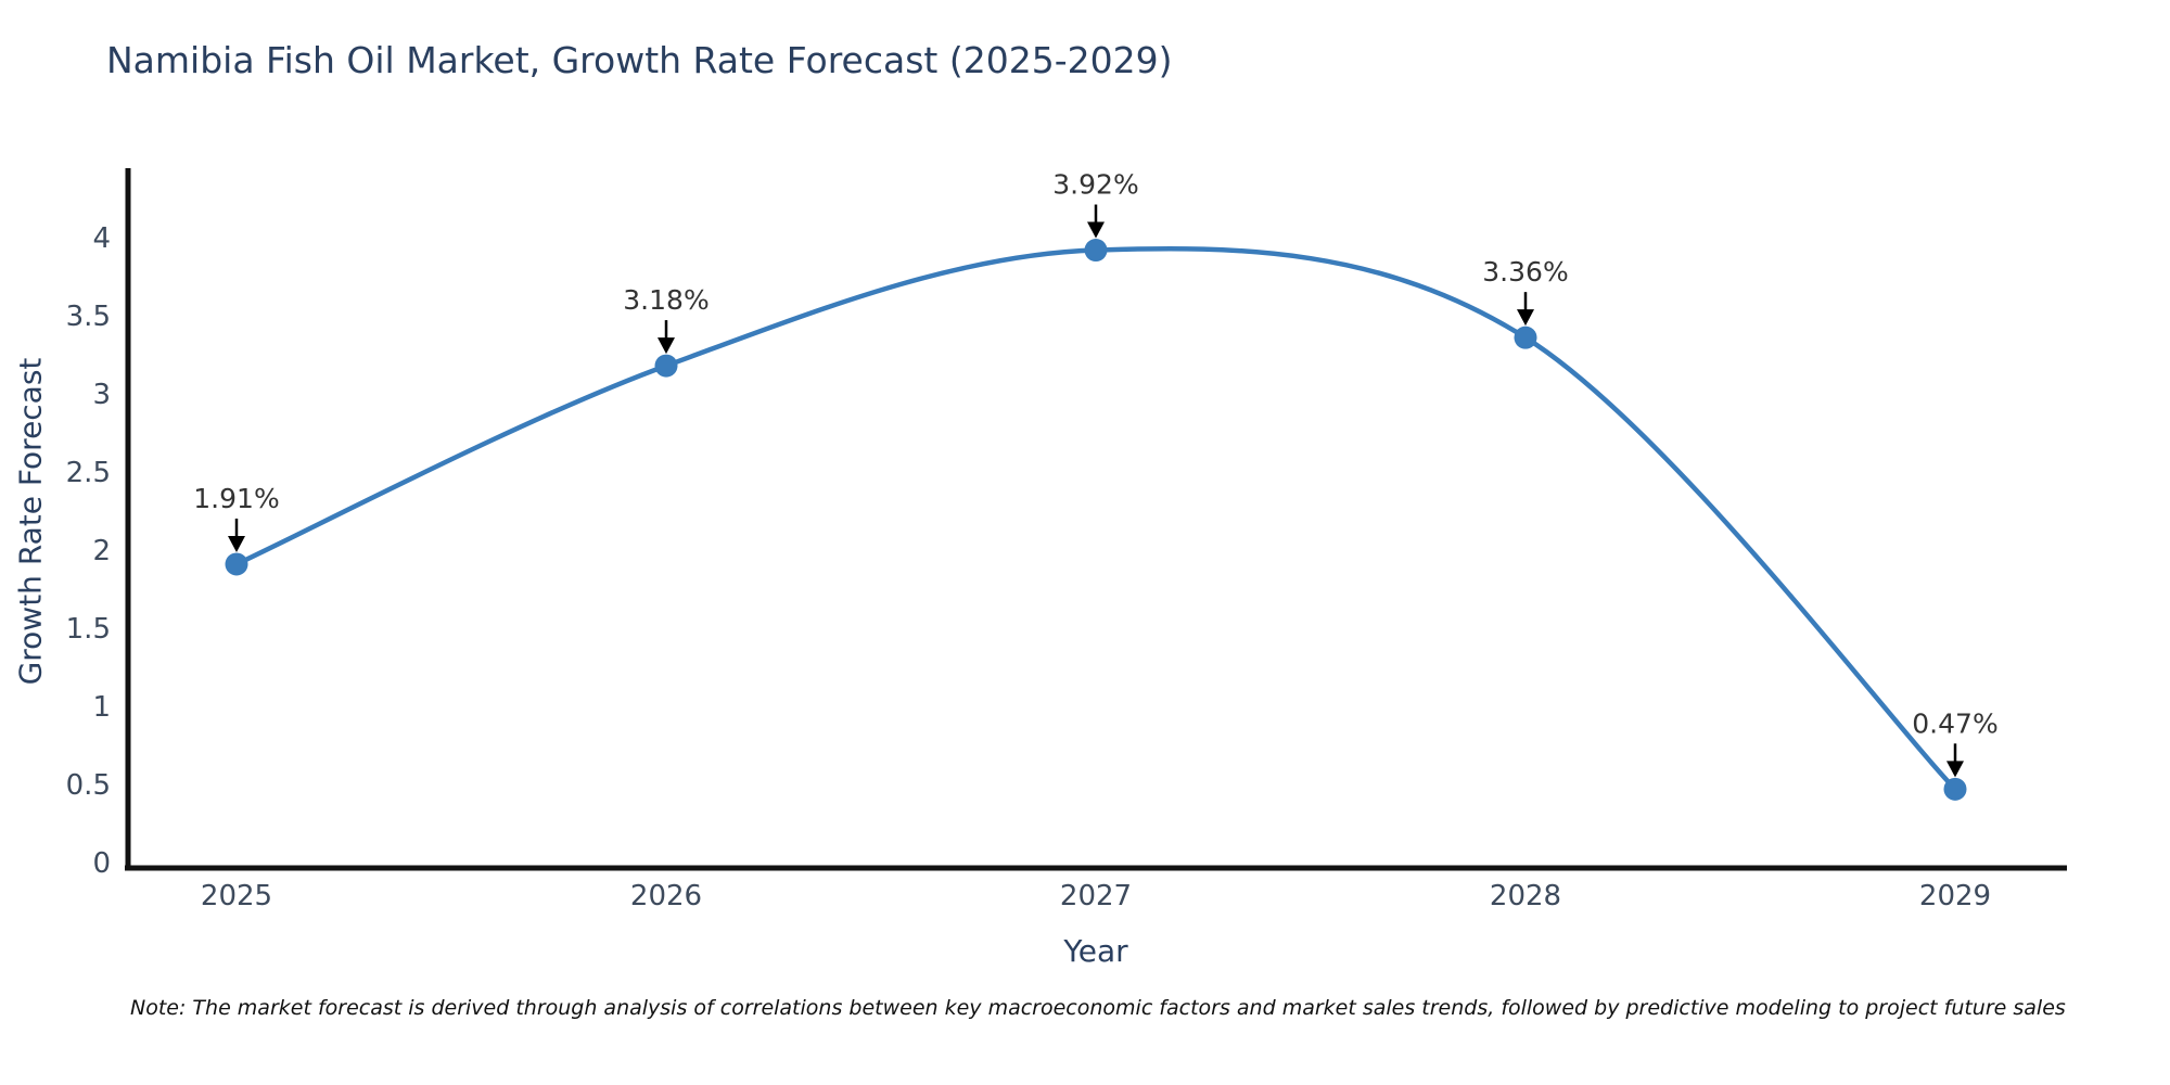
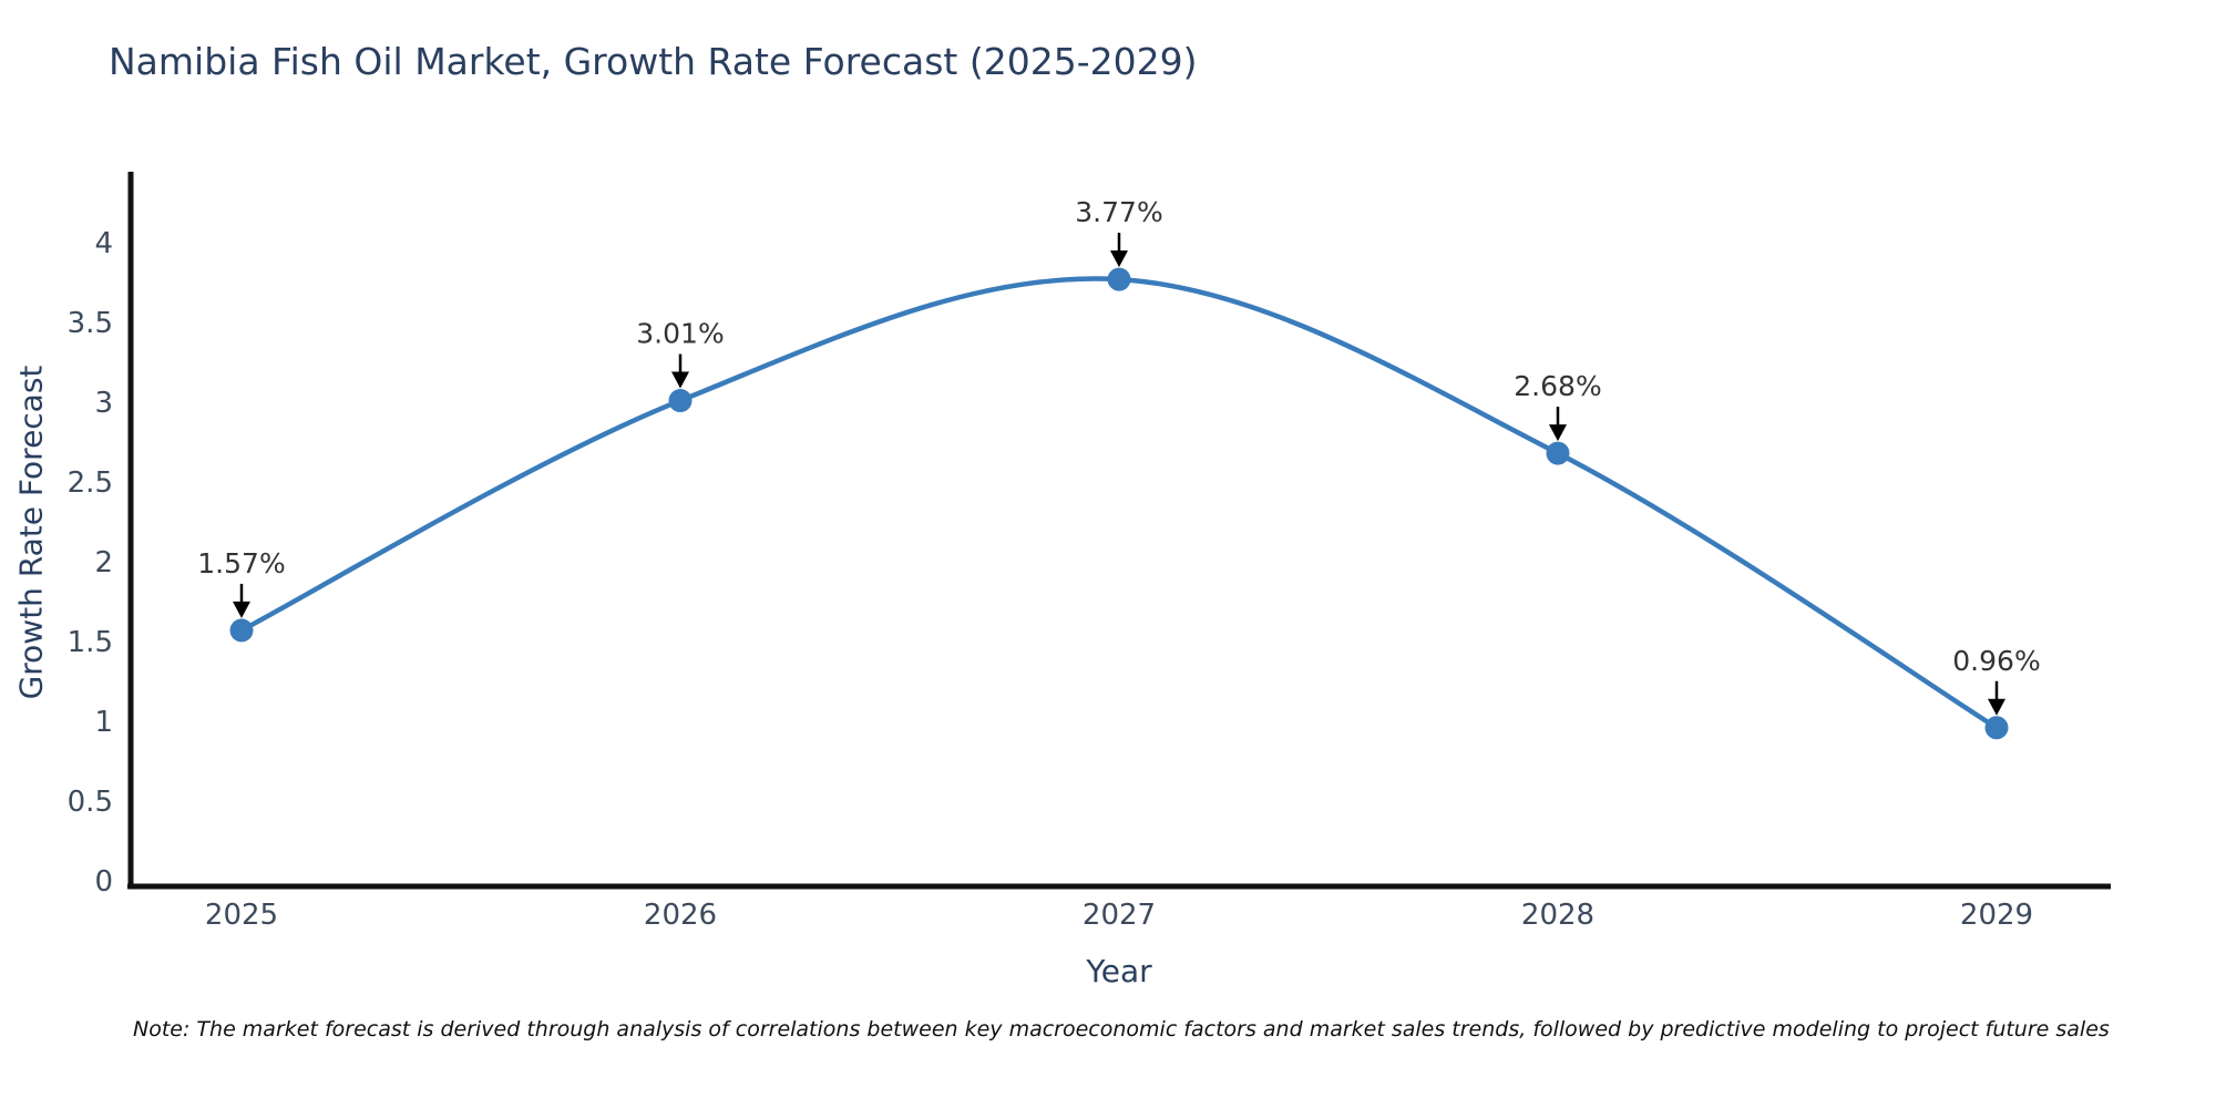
2025: 1.91% -> 1.57%
2026: 3.18% -> 3.01%
2027: 3.92% -> 3.77%
2028: 3.36% -> 2.68%
2029: 0.47% -> 0.96%
